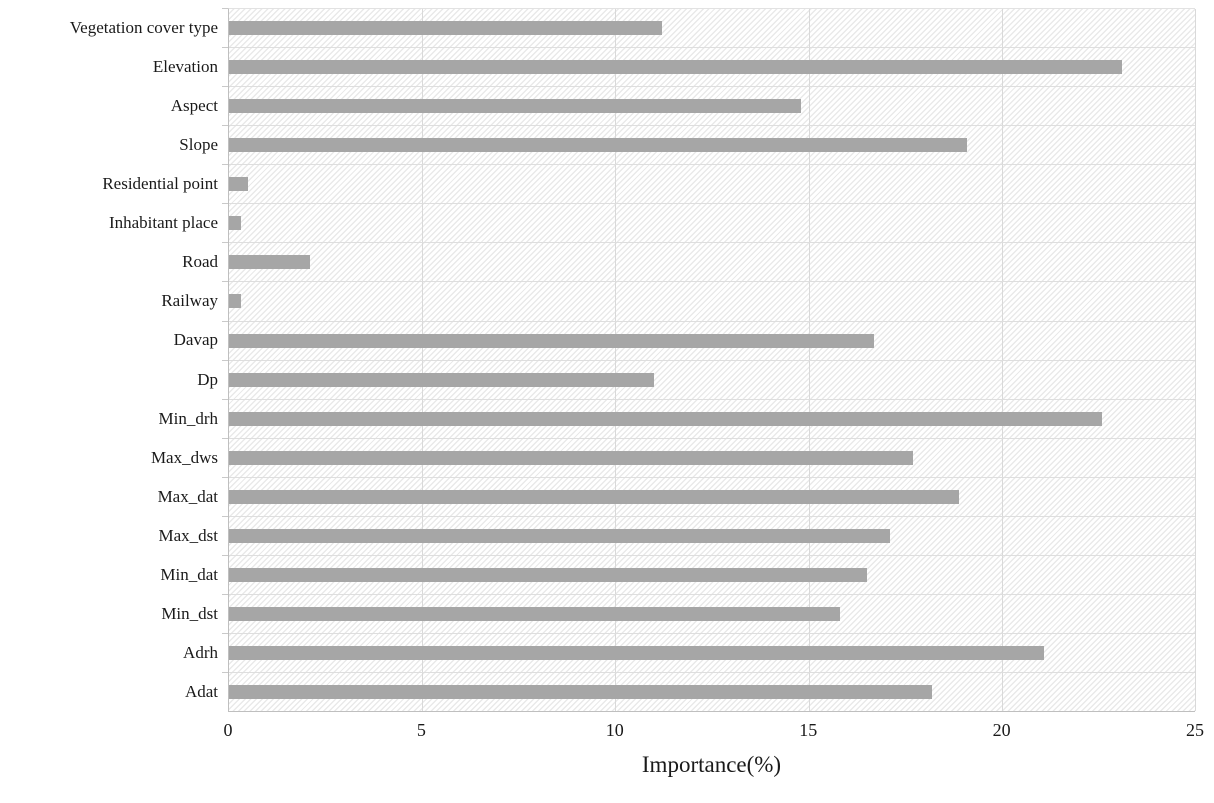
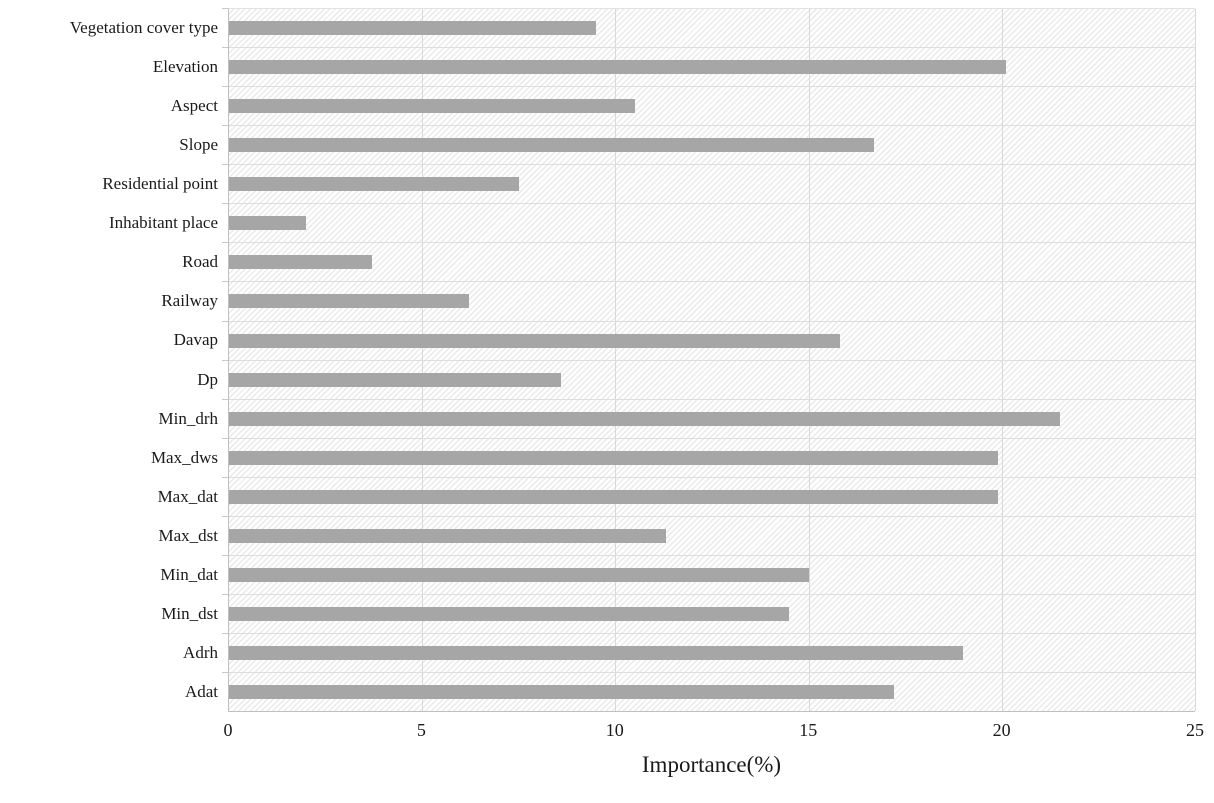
Vegetation cover type: 11.2 -> 9.5
Elevation: 23.1 -> 20.1
Aspect: 14.8 -> 10.5
Slope: 19.1 -> 16.7
Residential point: 0.5 -> 7.5
Inhabitant place: 0.3 -> 2.0
Road: 2.1 -> 3.7
Railway: 0.3 -> 6.2
Davap: 16.7 -> 15.8
Dp: 11.0 -> 8.6
Min_drh: 22.6 -> 21.5
Max_dws: 17.7 -> 19.9
Max_dat: 18.9 -> 19.9
Max_dst: 17.1 -> 11.3
Min_dat: 16.5 -> 15.0
Min_dst: 15.8 -> 14.5
Adrh: 21.1 -> 19.0
Adat: 18.2 -> 17.2
